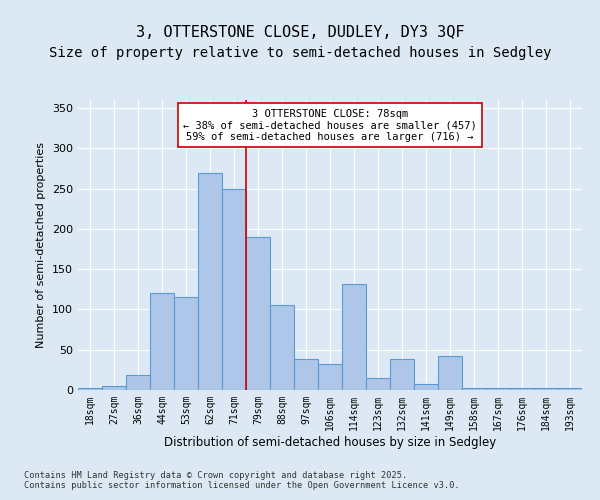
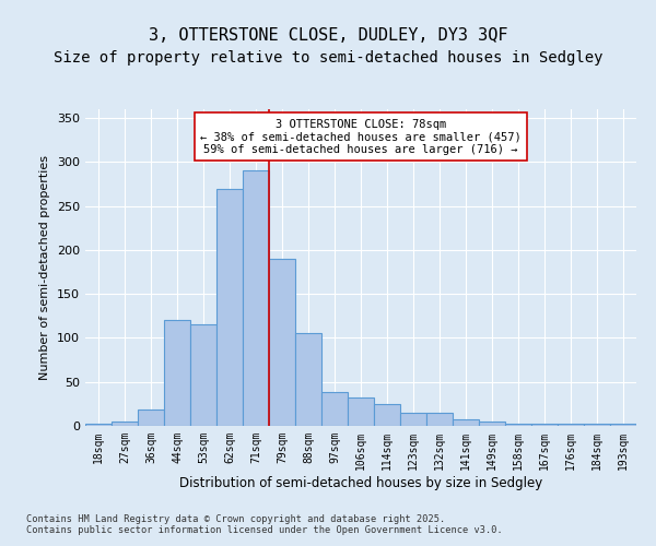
71sqm: 250 -> 290
114sqm: 132 -> 25
132sqm: 38 -> 15
149sqm: 42 -> 5
